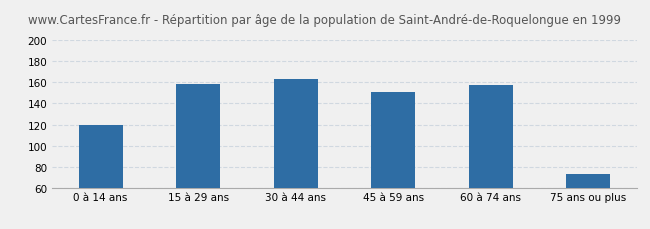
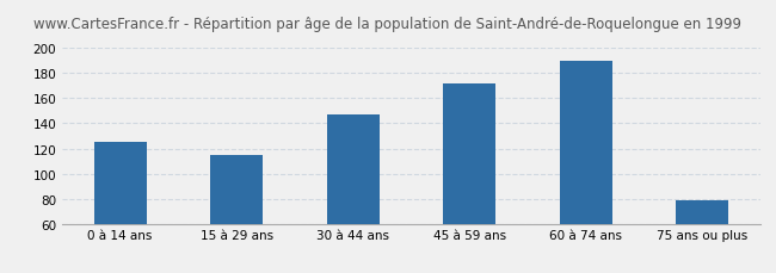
0 à 14 ans: 120 -> 125
15 à 29 ans: 159 -> 115
30 à 44 ans: 163 -> 147
45 à 59 ans: 151 -> 172
60 à 74 ans: 158 -> 190
75 ans ou plus: 73 -> 79
